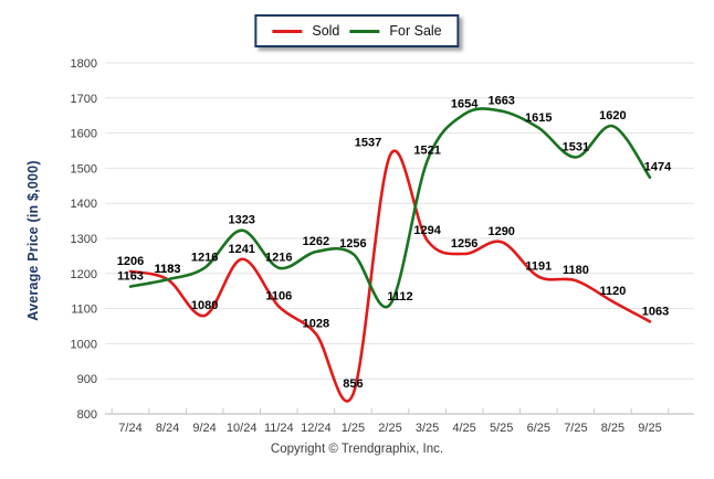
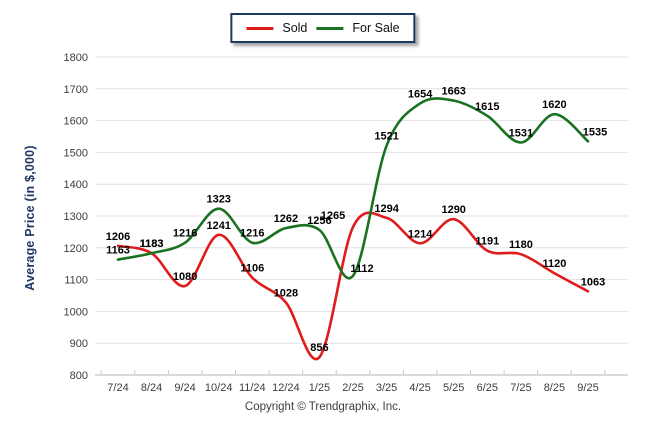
Sold/2/25: 1537 -> 1265
Sold/4/25: 1256 -> 1214
For Sale/9/25: 1474 -> 1535
